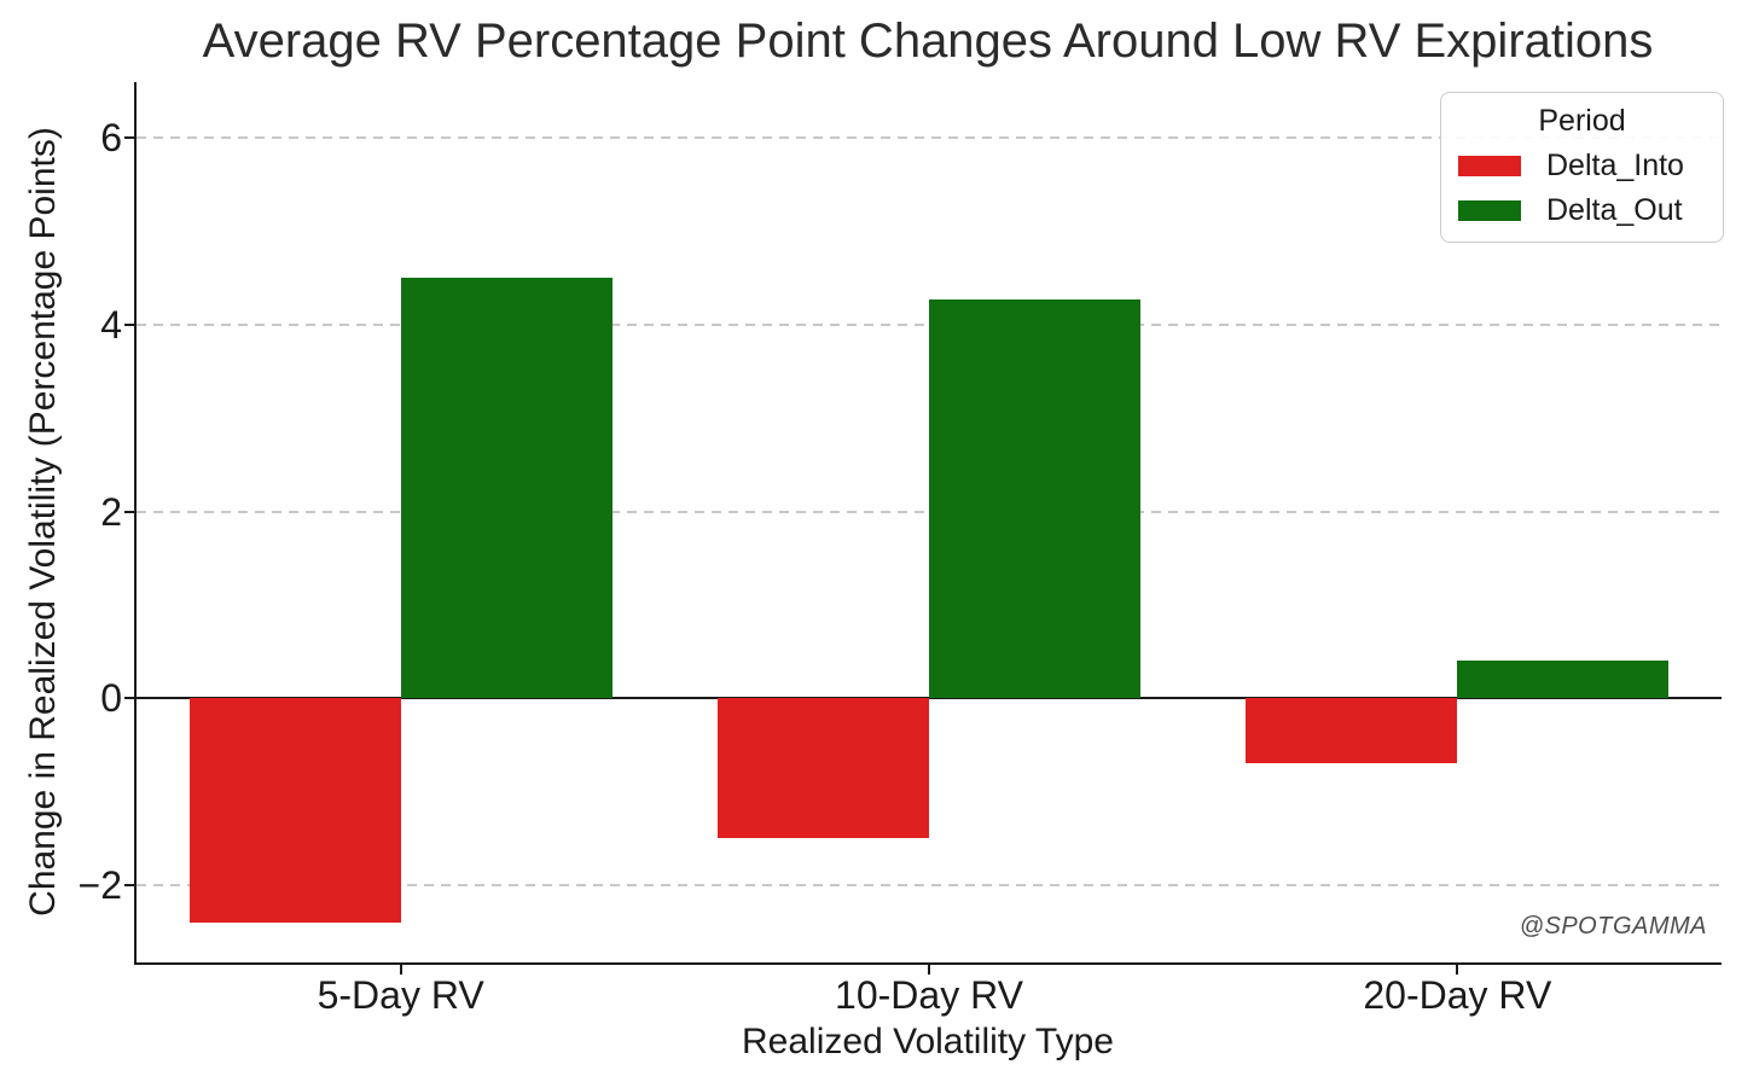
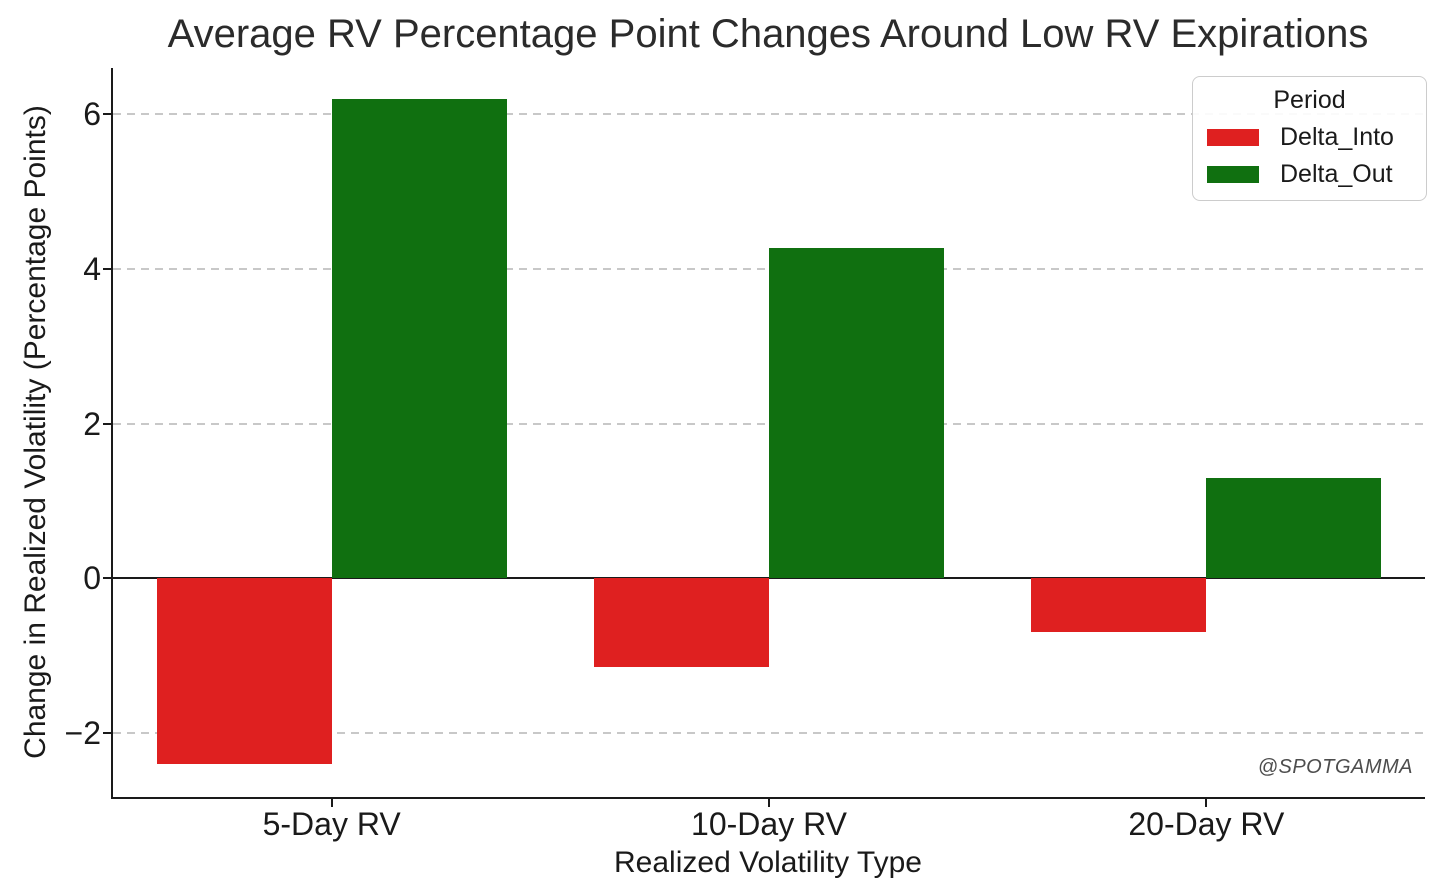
Delta_Out/5-Day RV: 4.5 -> 6.2
Delta_Into/10-Day RV: -1.5 -> -1.1
Delta_Out/20-Day RV: 0.4 -> 1.3
